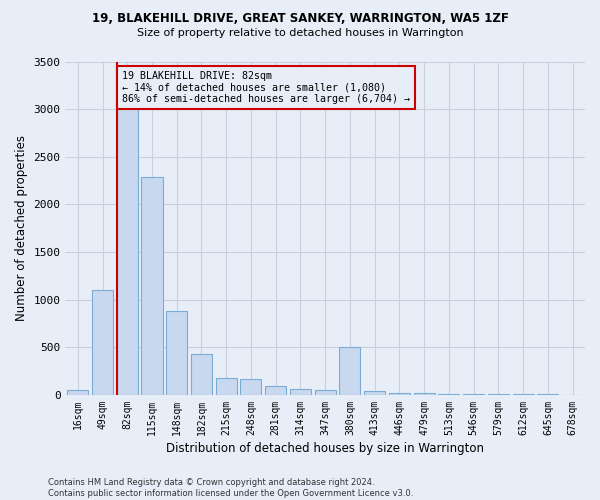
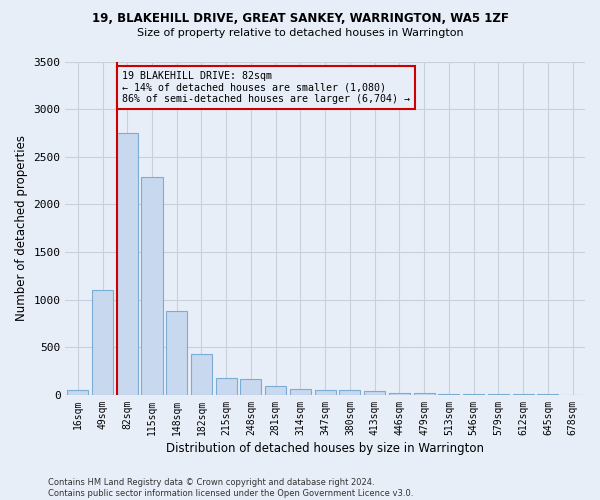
82sqm: 3020 -> 2750
380sqm: 500 -> 50
